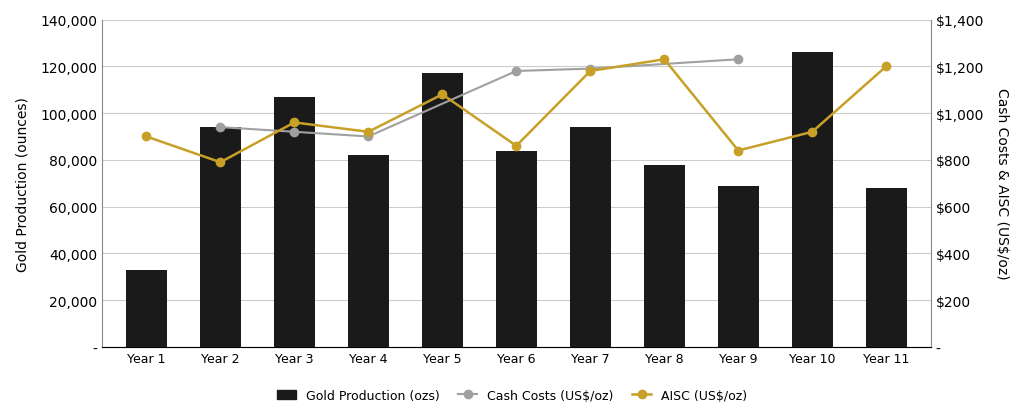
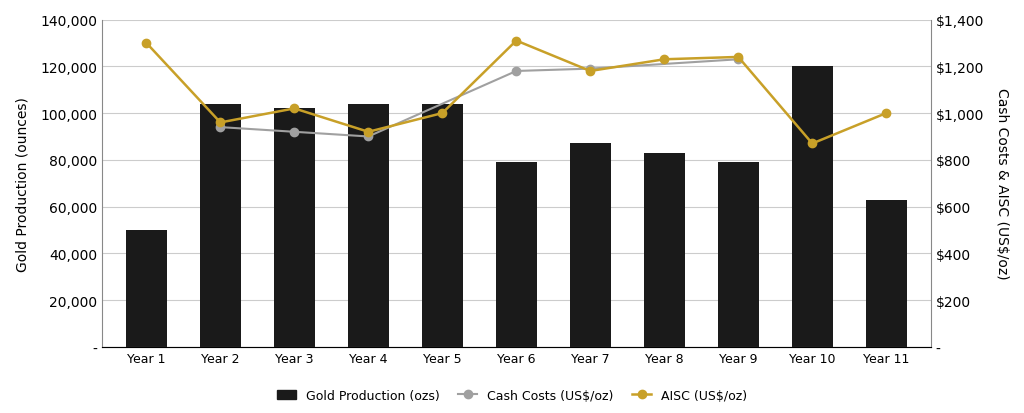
Gold Production (ozs)/Year 1: 33,000 -> 50,000
AISC (US$/oz)/Year 1: $900 -> $1,300
Gold Production (ozs)/Year 2: 94,000 -> 104,000
AISC (US$/oz)/Year 2: $790 -> $960
Gold Production (ozs)/Year 3: 107,000 -> 102,000
AISC (US$/oz)/Year 3: $960 -> $1,020
Gold Production (ozs)/Year 4: 82,000 -> 104,000
Gold Production (ozs)/Year 5: 117,000 -> 104,000
AISC (US$/oz)/Year 5: $1,080 -> $1,000
Gold Production (ozs)/Year 6: 84,000 -> 79,000
AISC (US$/oz)/Year 6: $860 -> $1,310
Gold Production (ozs)/Year 7: 94,000 -> 87,000
Gold Production (ozs)/Year 8: 78,000 -> 83,000
Gold Production (ozs)/Year 9: 69,000 -> 79,000
AISC (US$/oz)/Year 9: $840 -> $1,240
Gold Production (ozs)/Year 10: 126,000 -> 120,000
AISC (US$/oz)/Year 10: $920 -> $870
Gold Production (ozs)/Year 11: 68,000 -> 63,000
AISC (US$/oz)/Year 11: $1,200 -> $1,000
